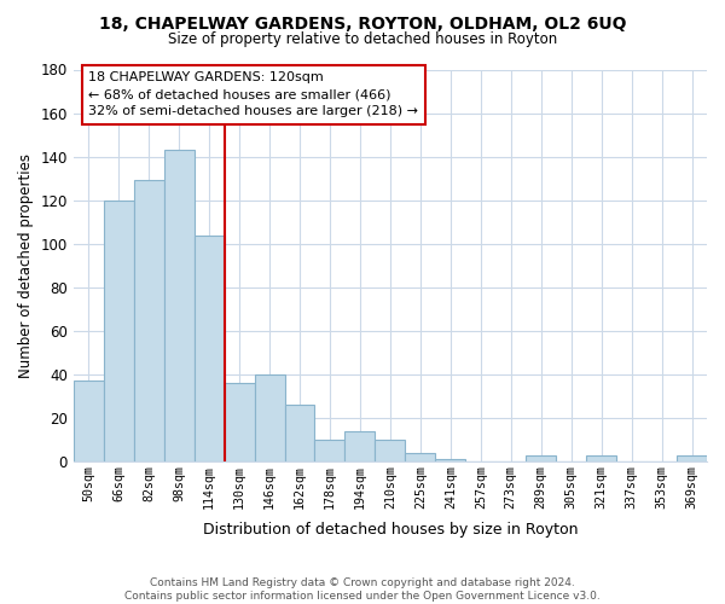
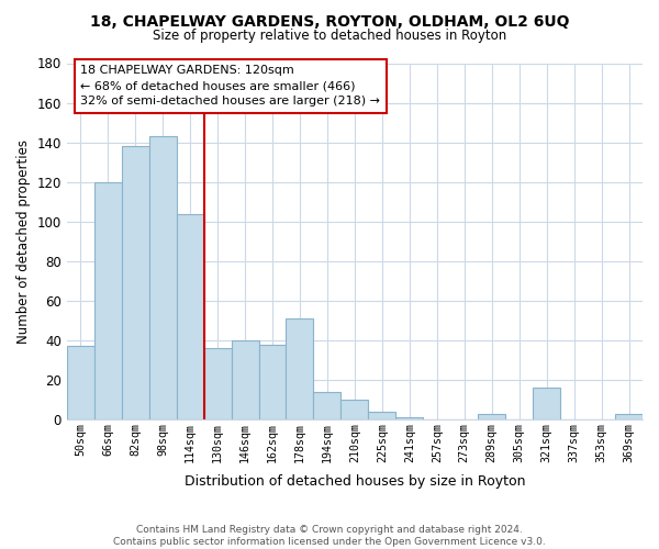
82sqm: 129 -> 138
162sqm: 26 -> 38
178sqm: 10 -> 51
321sqm: 3 -> 16
